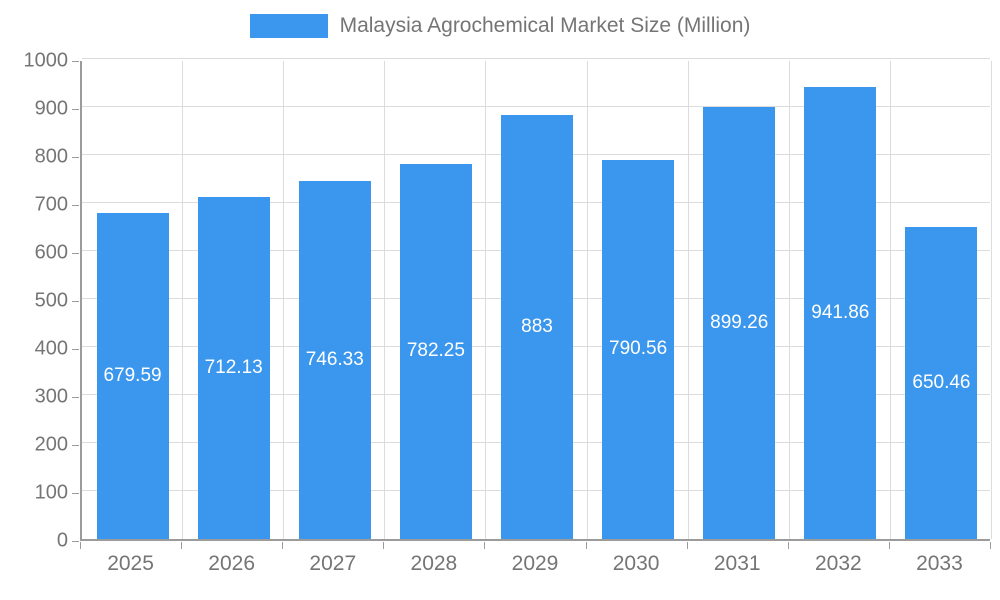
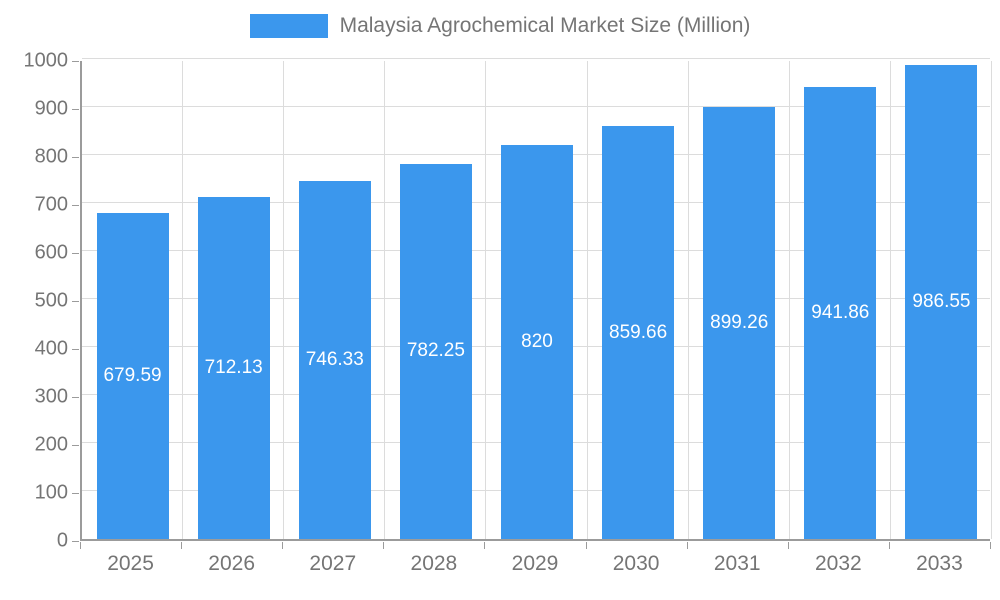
2029: 883 -> 820
2030: 790.56 -> 859.66
2033: 650.46 -> 986.55
